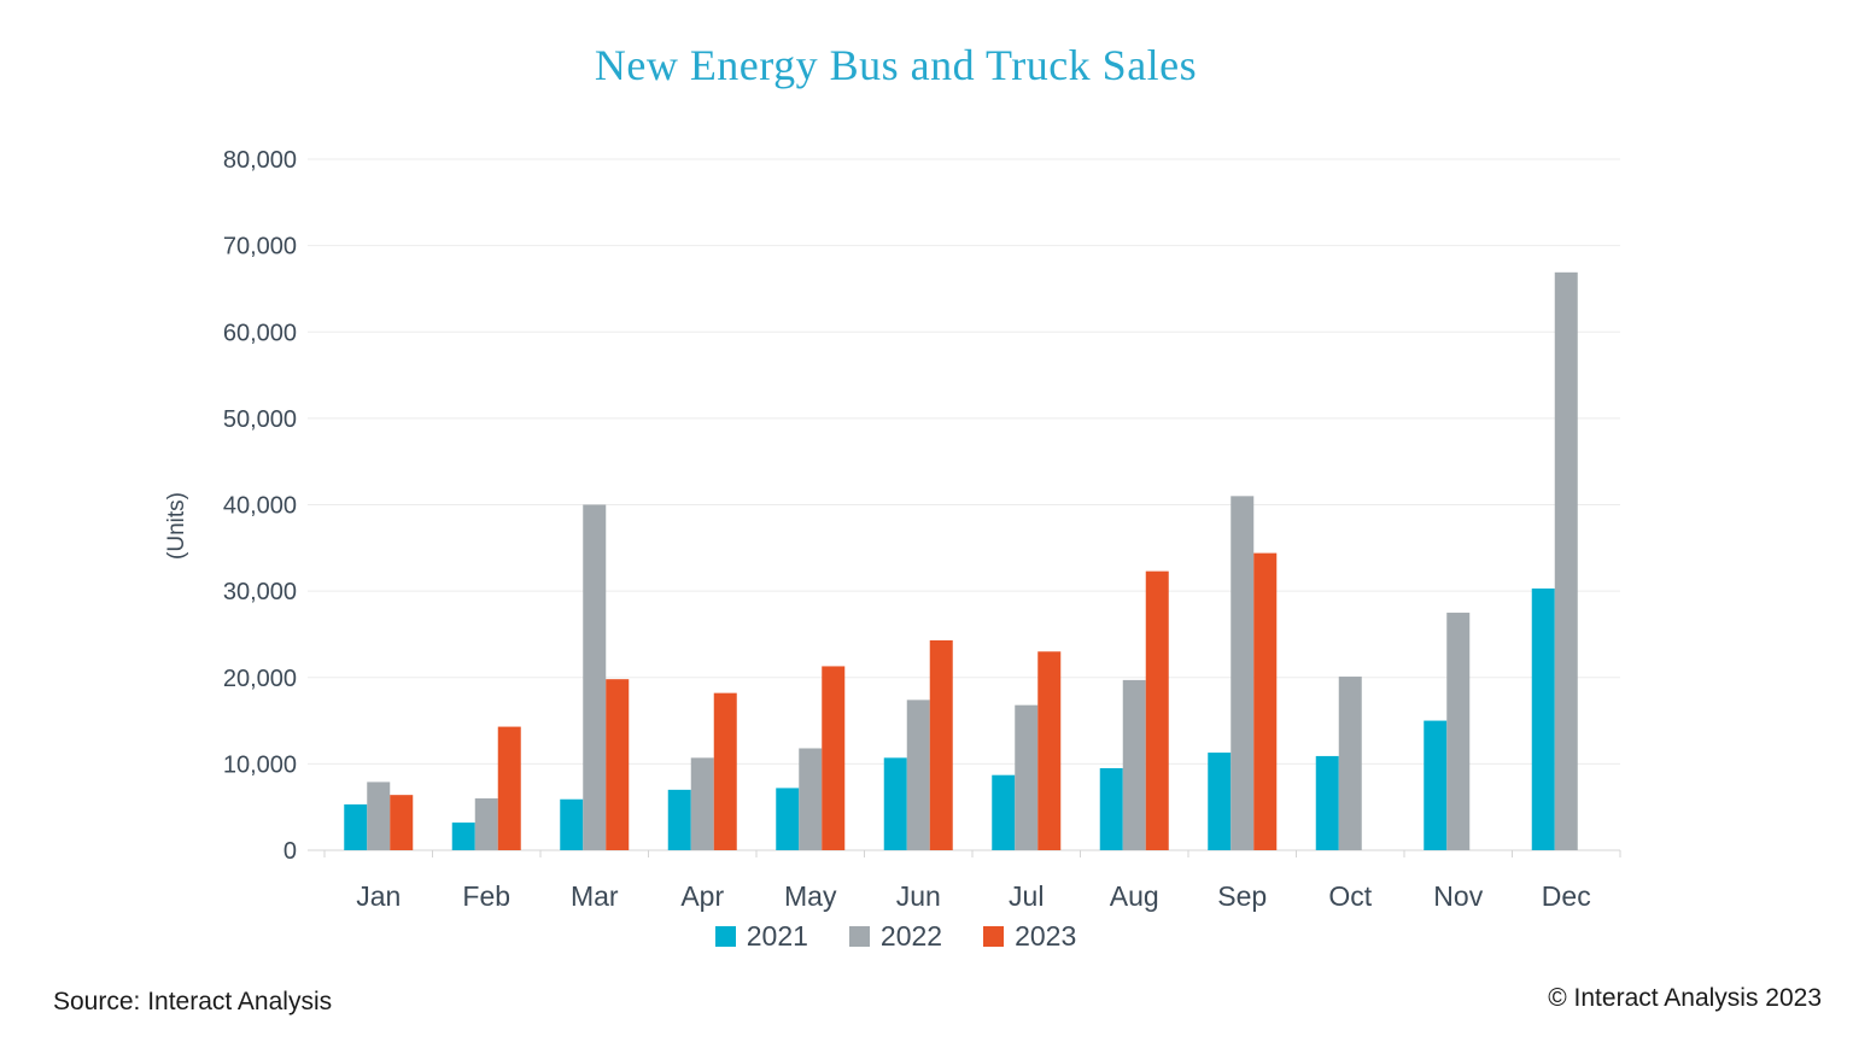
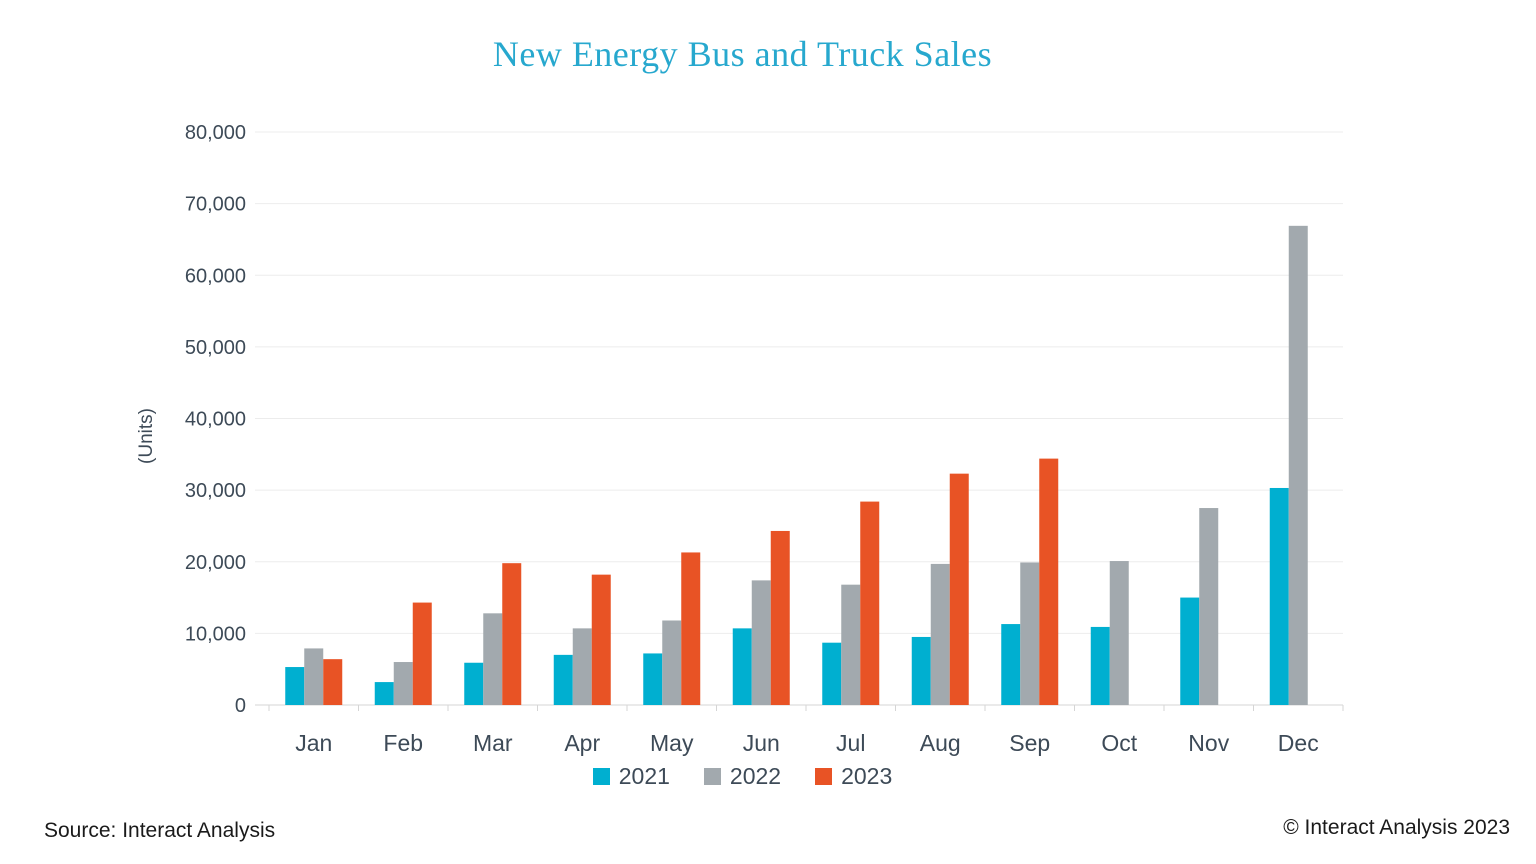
2022/Mar: 40000 -> 13000
2023/Jul: 23000 -> 28000
2022/Sep: 41000 -> 20000
